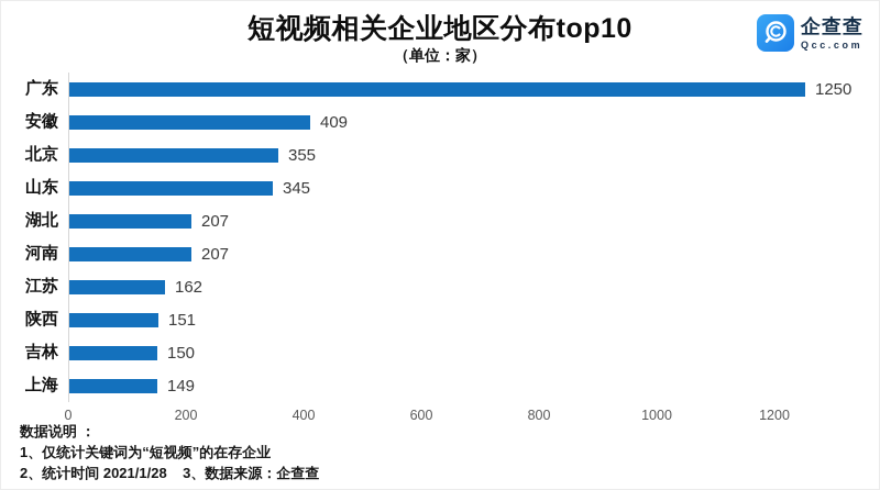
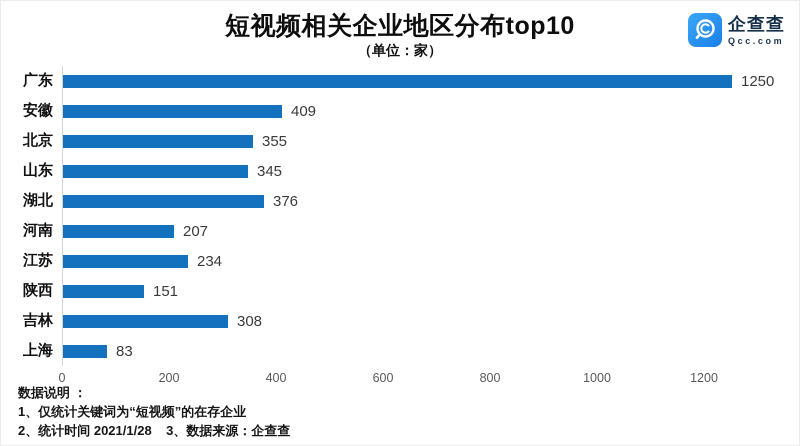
湖北: 207 -> 376
江苏: 162 -> 234
吉林: 150 -> 308
上海: 149 -> 83
